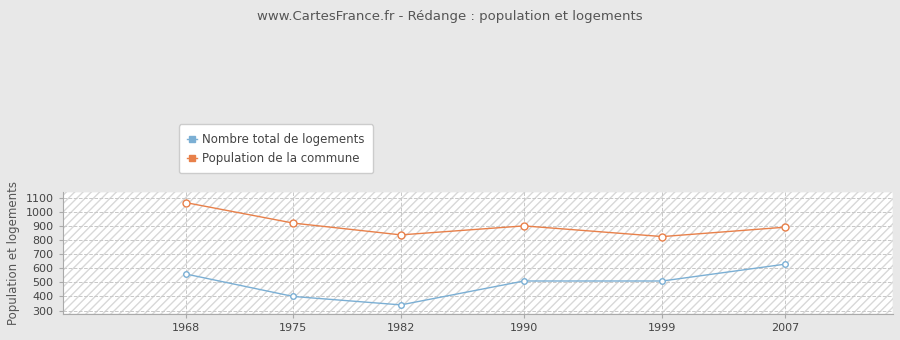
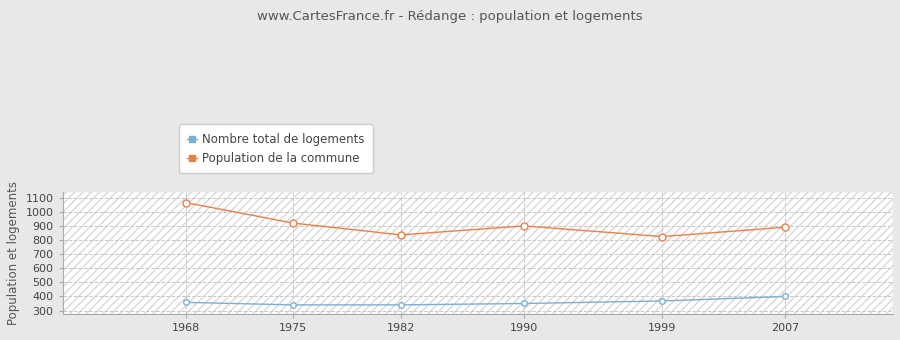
Nombre total de logements/1968: 560 -> 360
Nombre total de logements/1975: 400 -> 340
Nombre total de logements/1990: 510 -> 350
Nombre total de logements/1999: 510 -> 370
Nombre total de logements/2007: 630 -> 400
